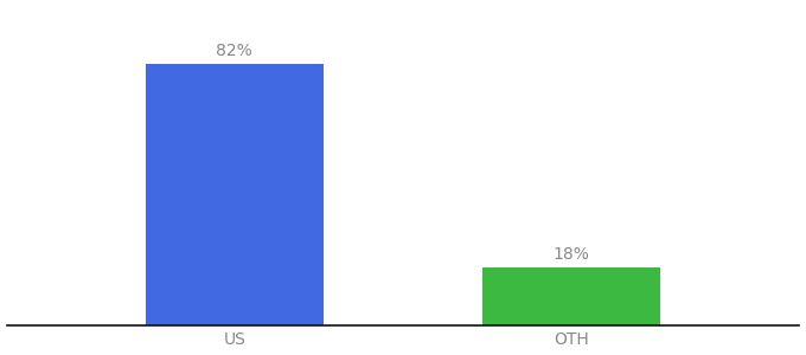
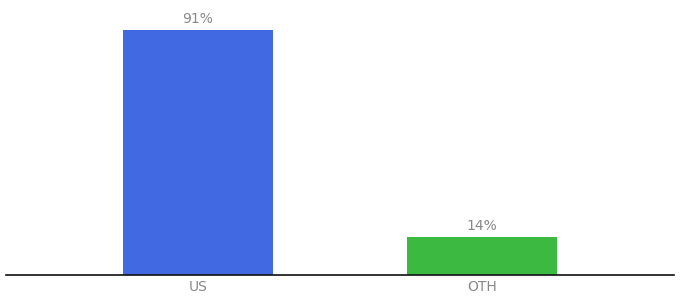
US: 82% -> 91%
OTH: 18% -> 14%
